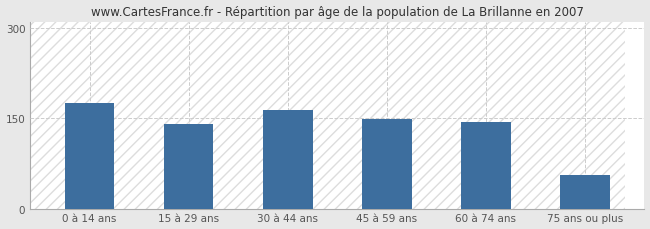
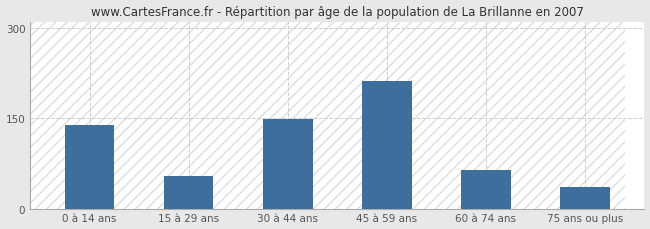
0 à 14 ans: 175 -> 138
15 à 29 ans: 140 -> 54
30 à 44 ans: 163 -> 148
45 à 59 ans: 148 -> 212
60 à 74 ans: 144 -> 64
75 ans ou plus: 55 -> 36
